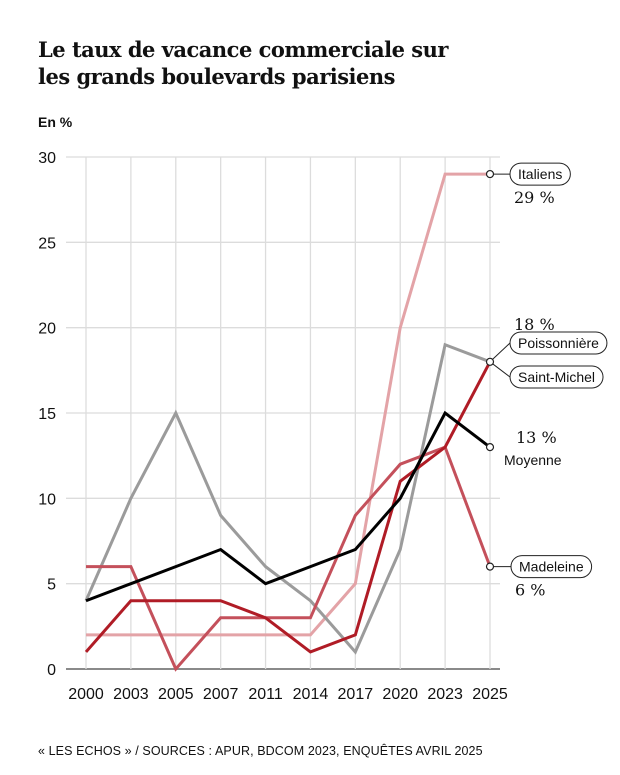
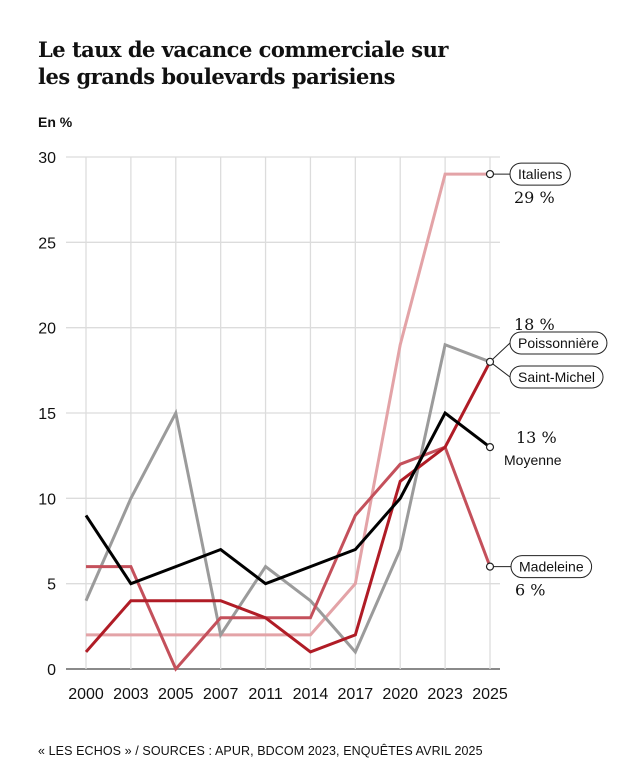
Moyenne/2000: 4 -> 9
Saint-Michel/2007: 9 -> 2
Italiens/2020: 20 -> 19
